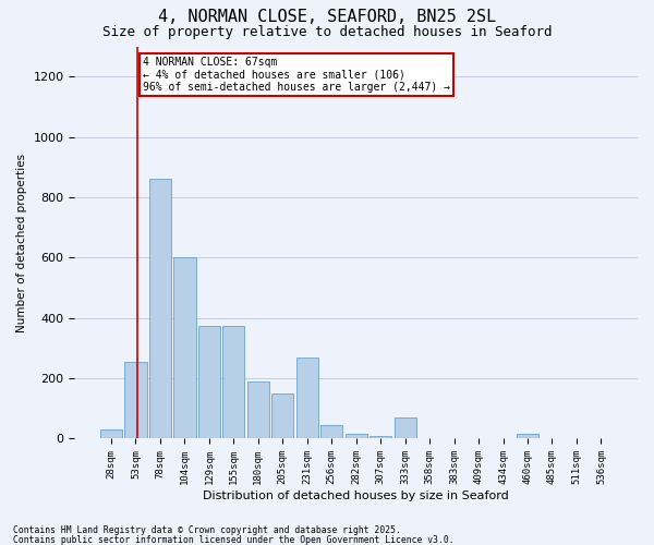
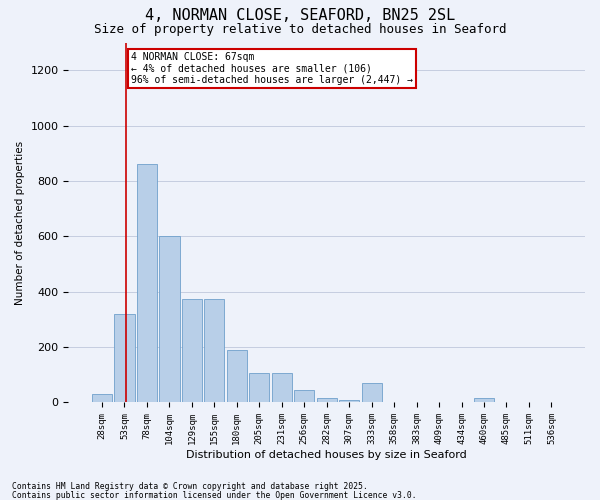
53sqm: 255 -> 320
205sqm: 150 -> 105
231sqm: 270 -> 105
